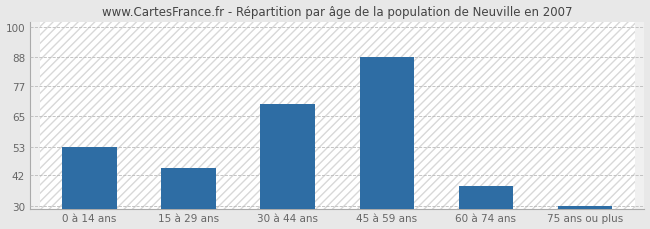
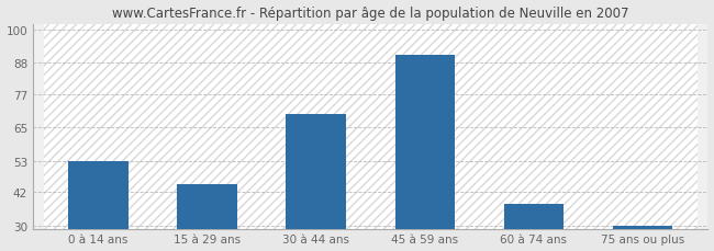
45 à 59 ans: 88 -> 91
